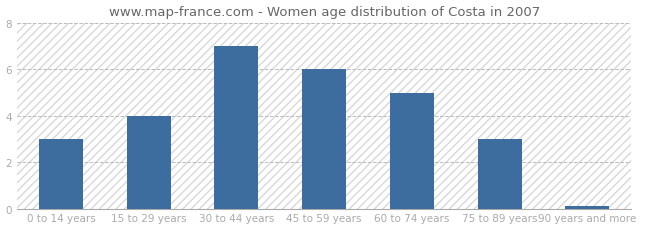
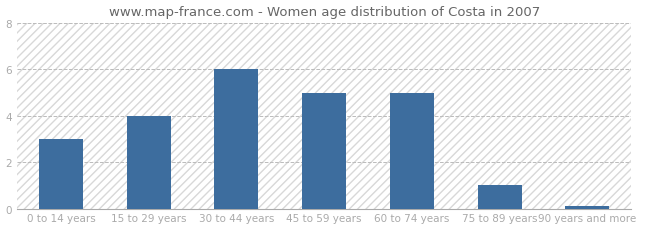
30 to 44 years: 7.0 -> 6.0
45 to 59 years: 6.0 -> 5.0
75 to 89 years: 3.0 -> 1.0
